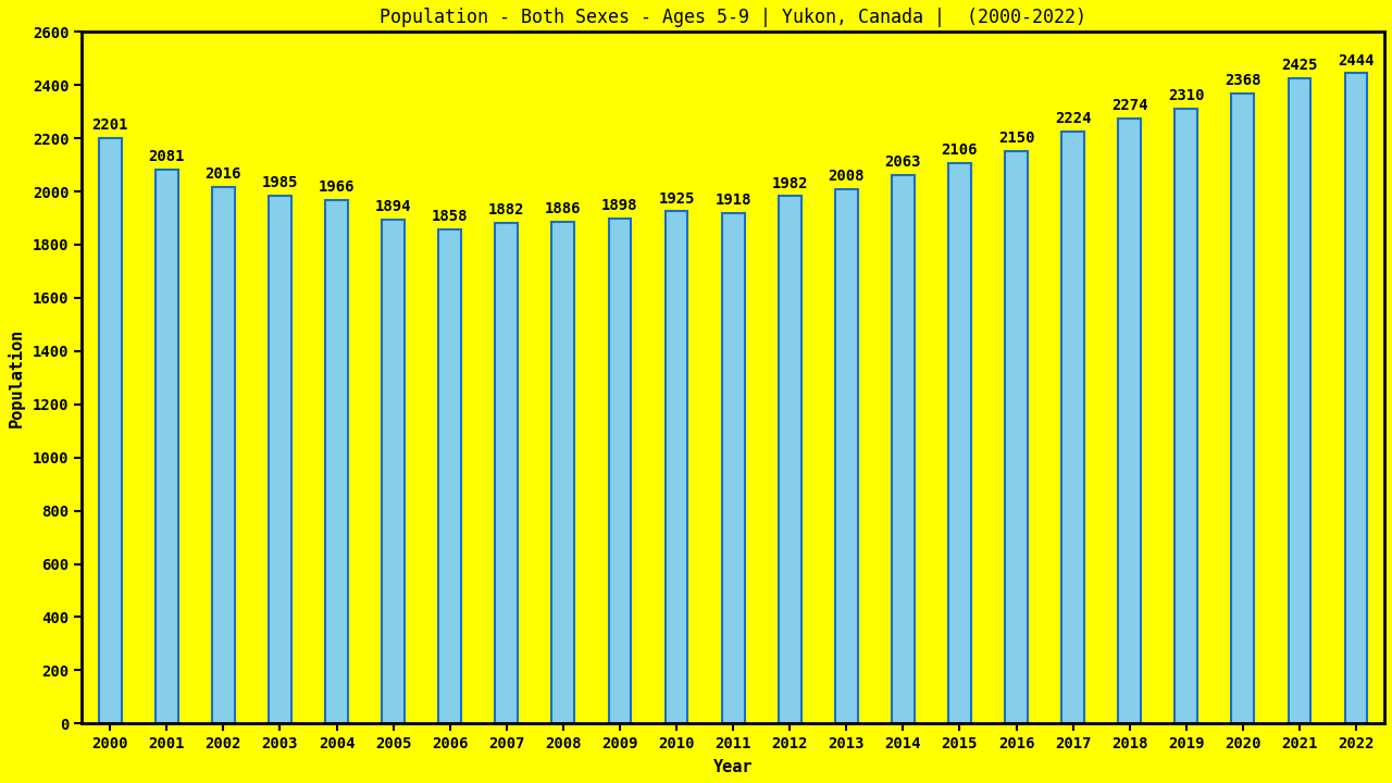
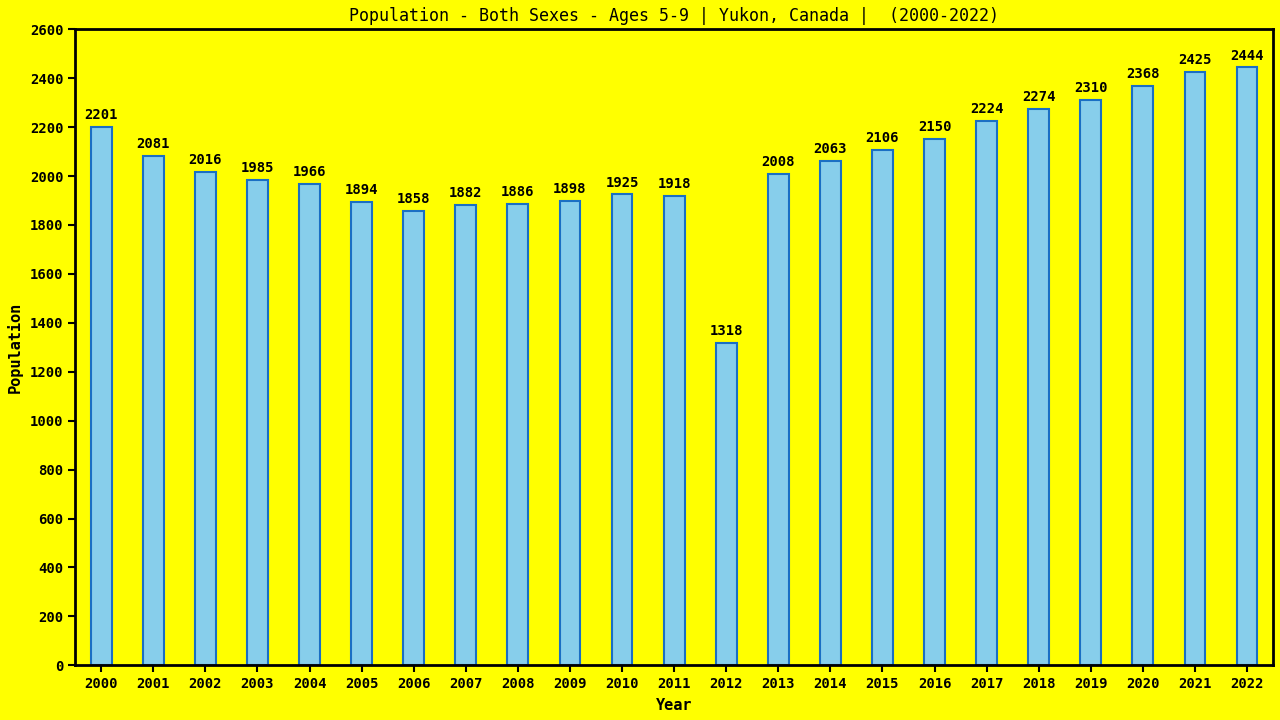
2012: 1982 -> 1318
